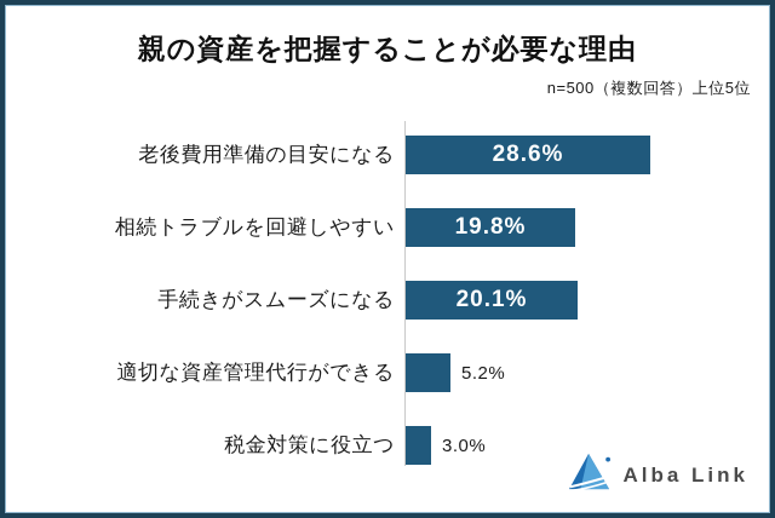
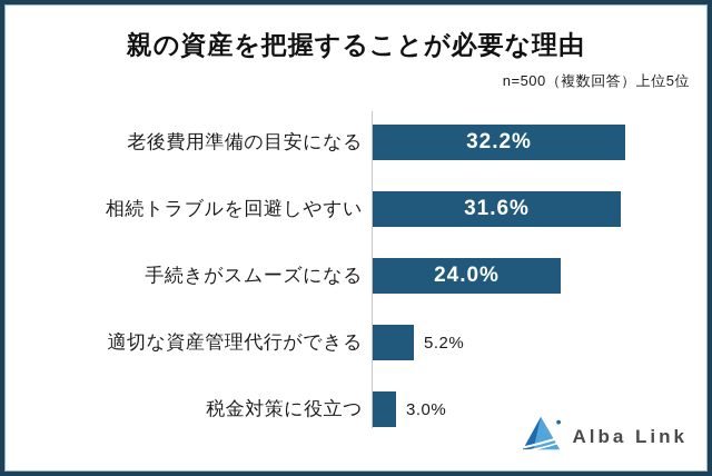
老後費用準備の目安になる: 28.6% -> 32.2%
相続トラブルを回避しやすい: 19.8% -> 31.6%
手続きがスムーズになる: 20.1% -> 24.0%
